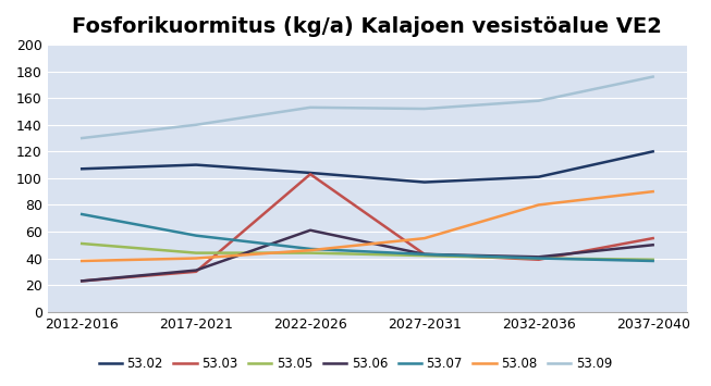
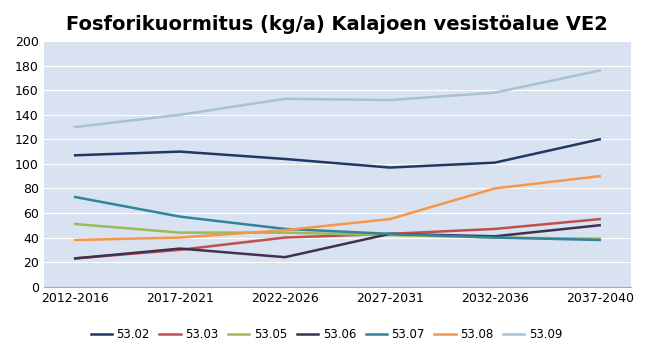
53.03/2022-2026: 103 -> 40
53.06/2022-2026: 61 -> 24
53.03/2032-2036: 39 -> 47
